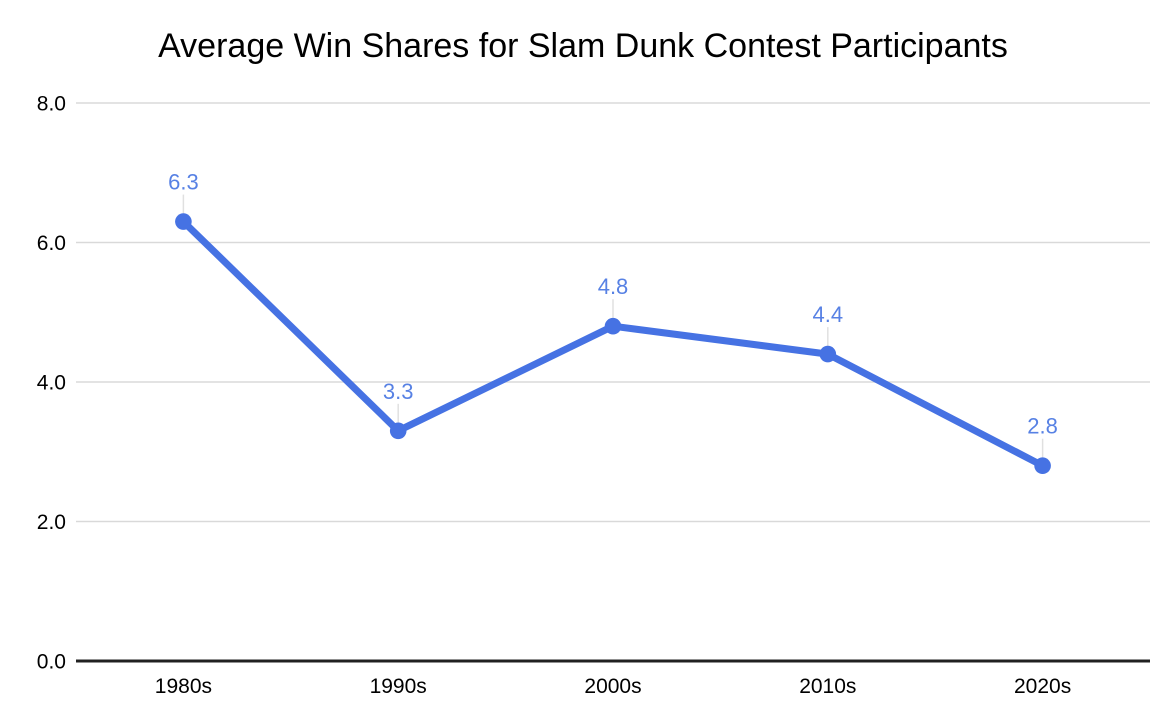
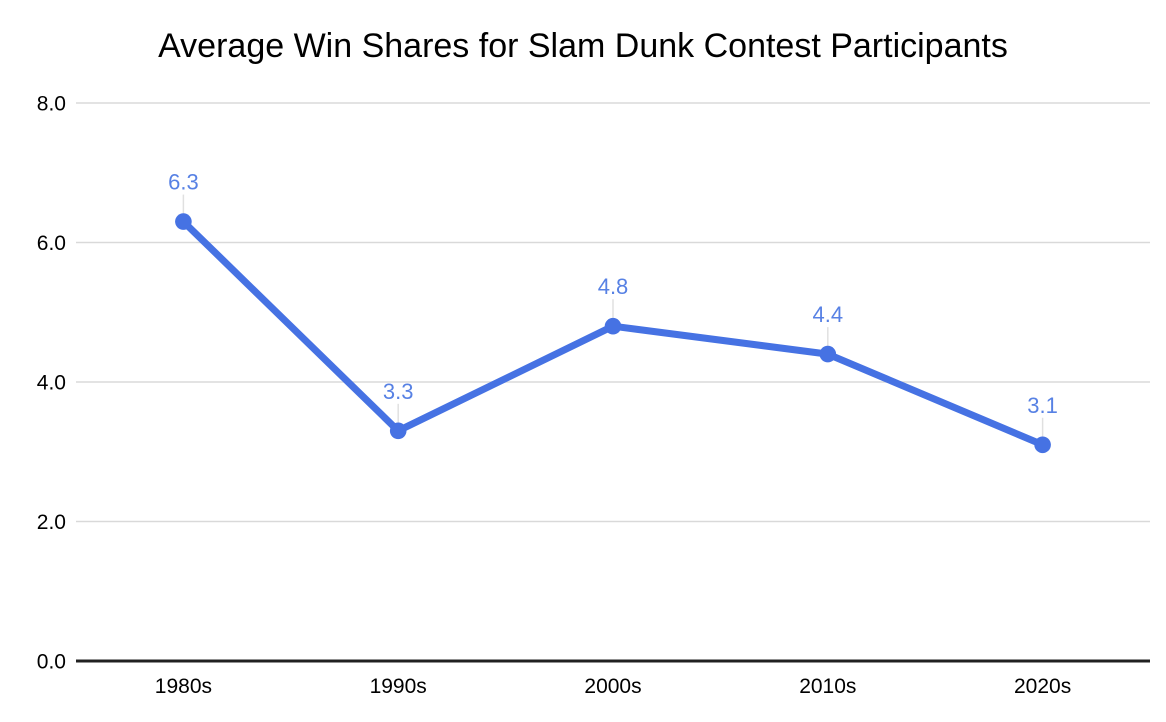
2020s: 2.8 -> 3.1
